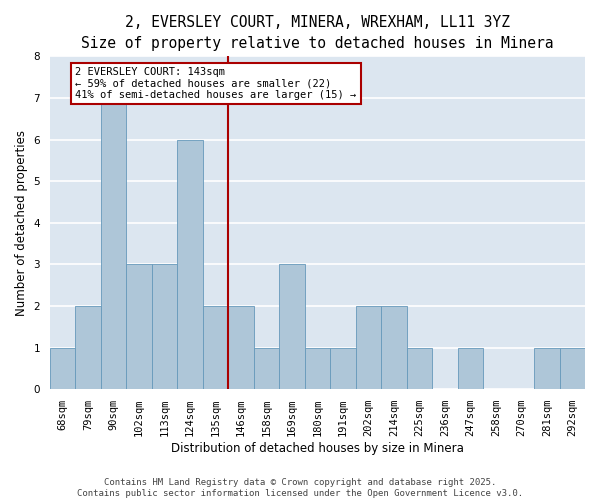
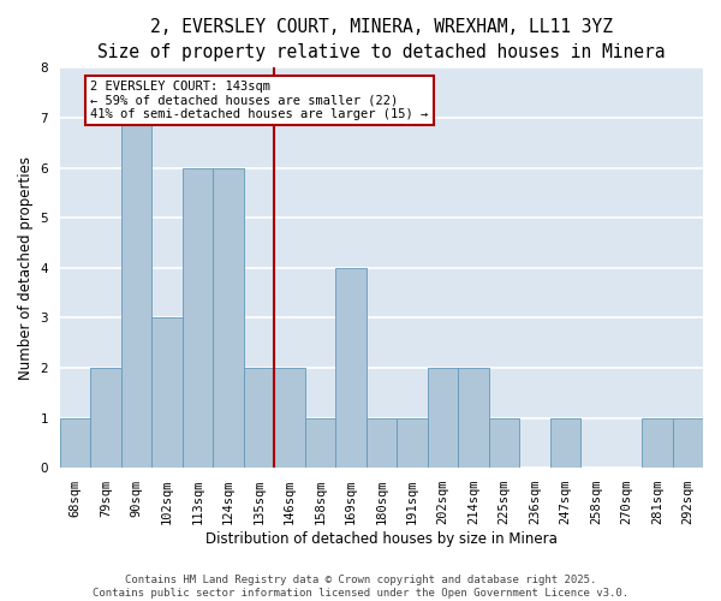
113sqm: 3 -> 6
169sqm: 3 -> 4
